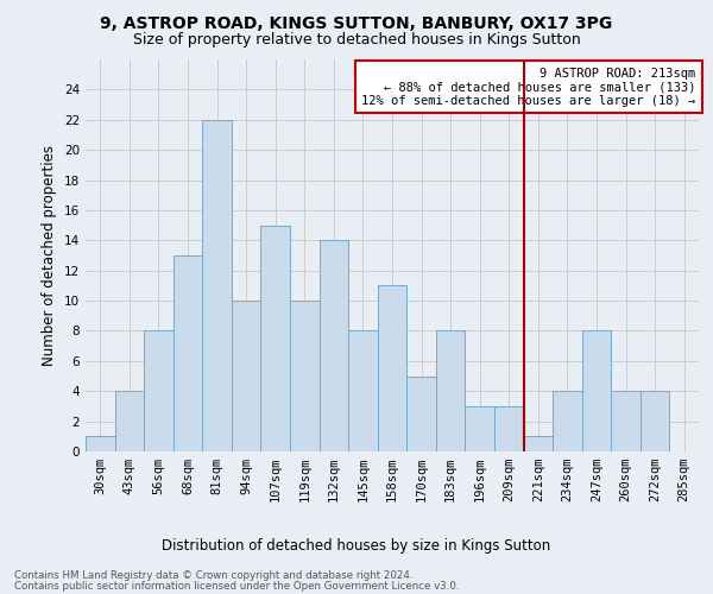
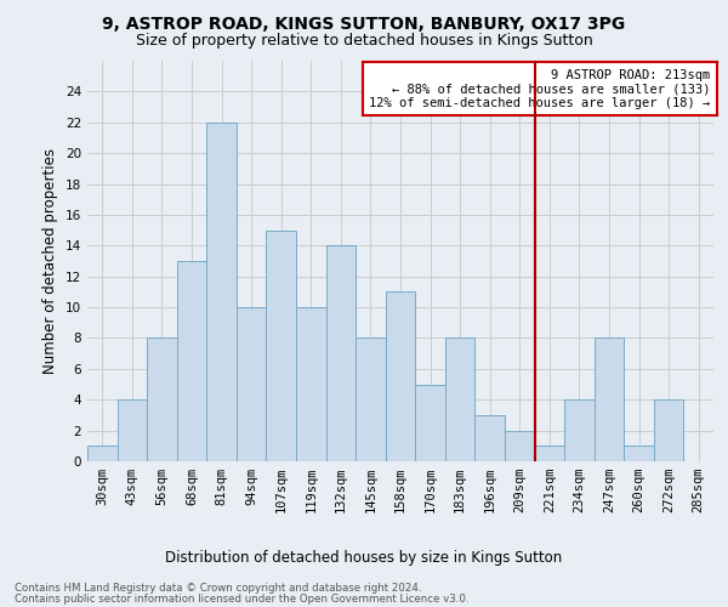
209sqm: 3 -> 2
260sqm: 4 -> 1
